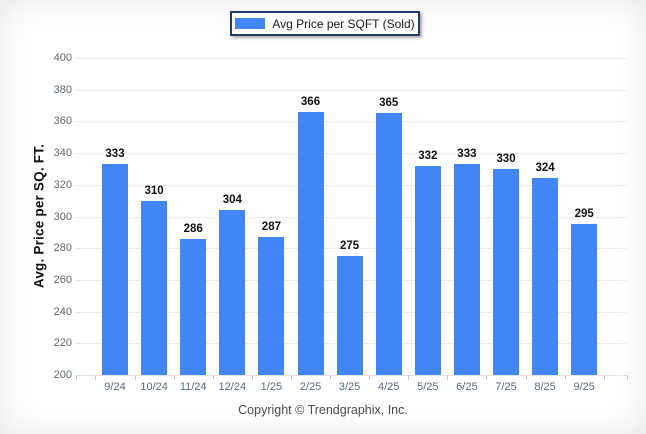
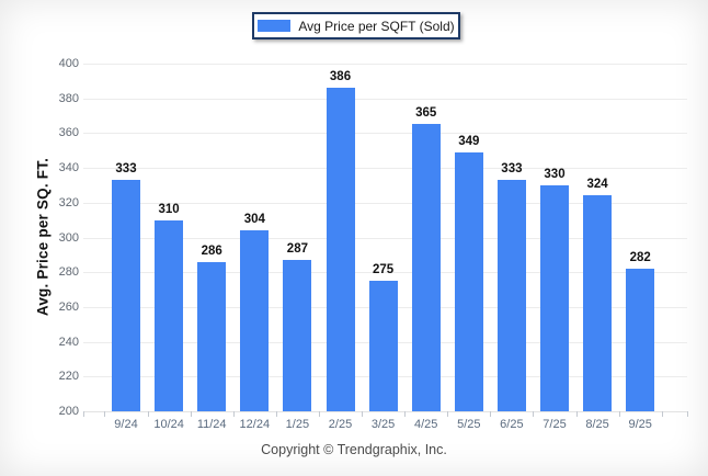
2/25: 366 -> 386
5/25: 332 -> 349
9/25: 295 -> 282
